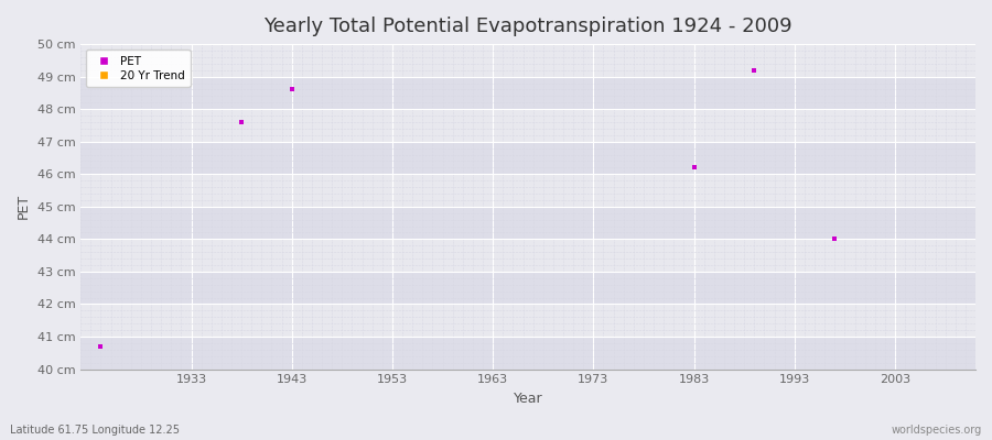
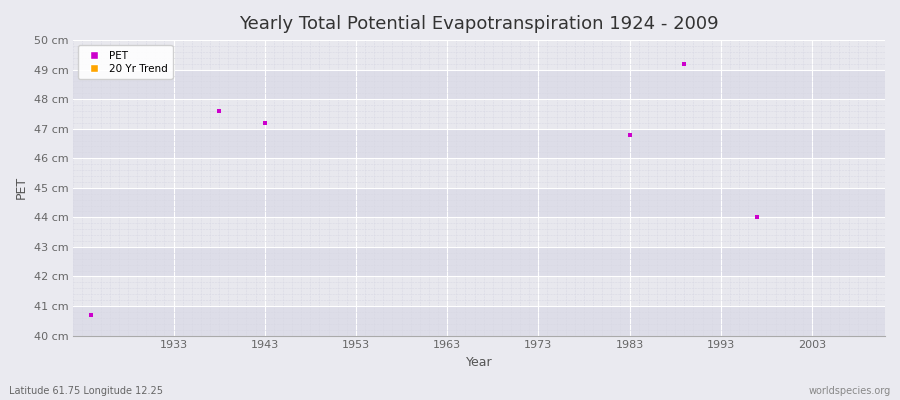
1943: 48.6 cm -> 47.2 cm
1983: 46.2 cm -> 46.8 cm
